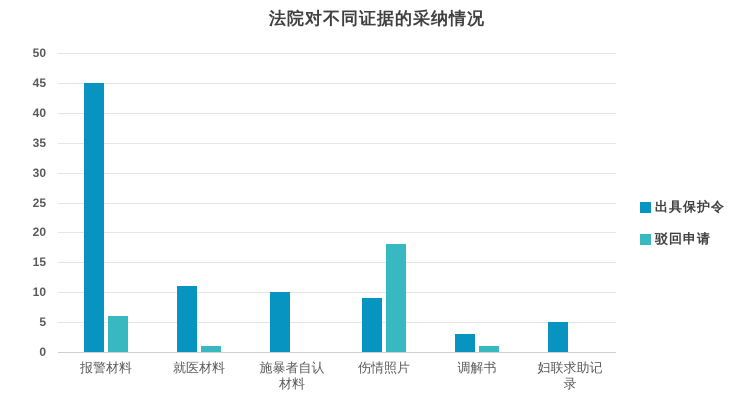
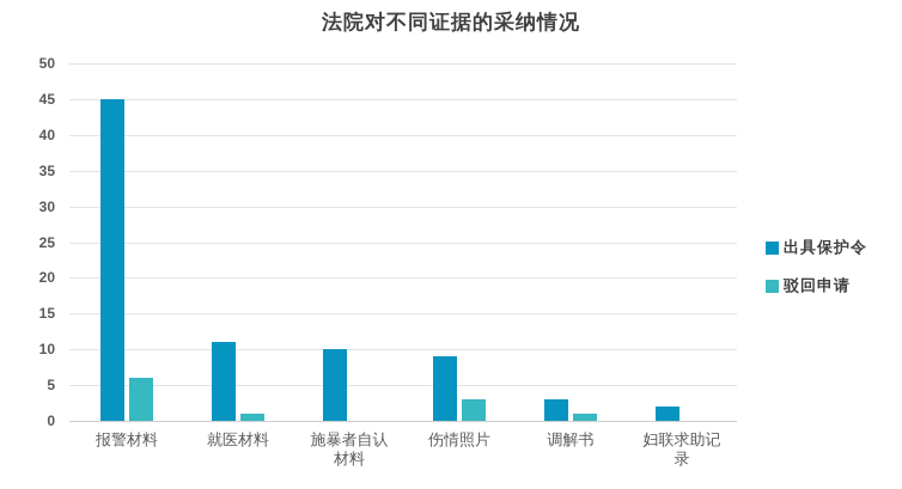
驳回申请/伤情照片: 18 -> 3
出具保护令/妇联求助记 录: 5 -> 2
